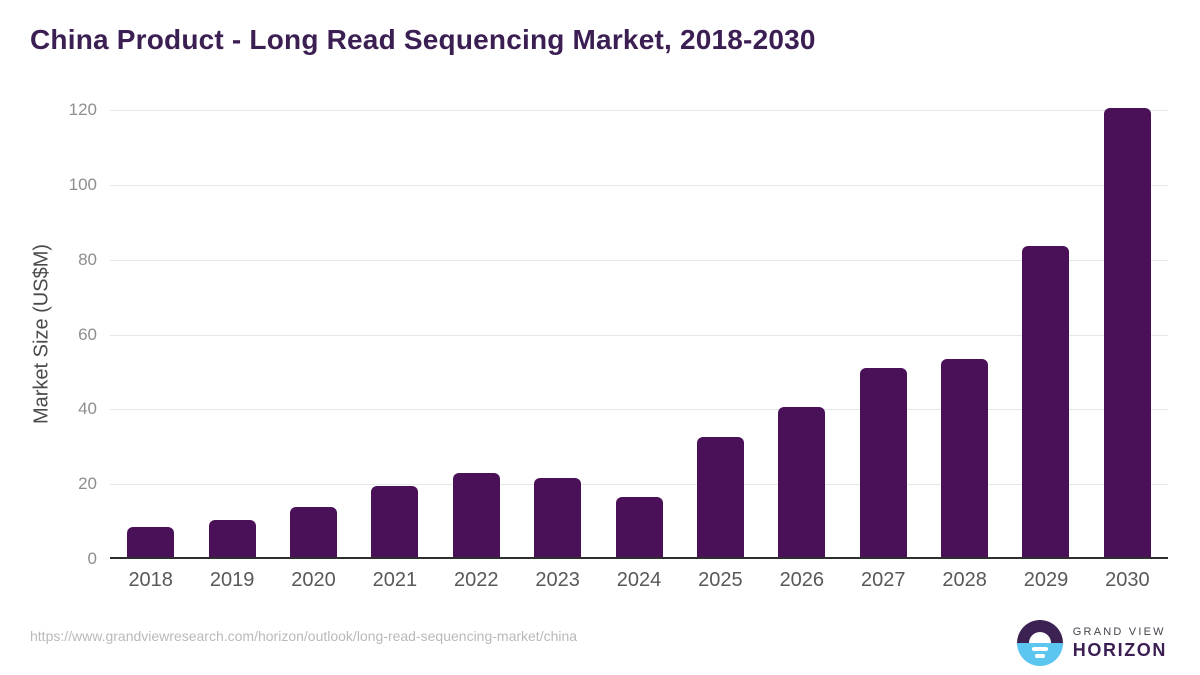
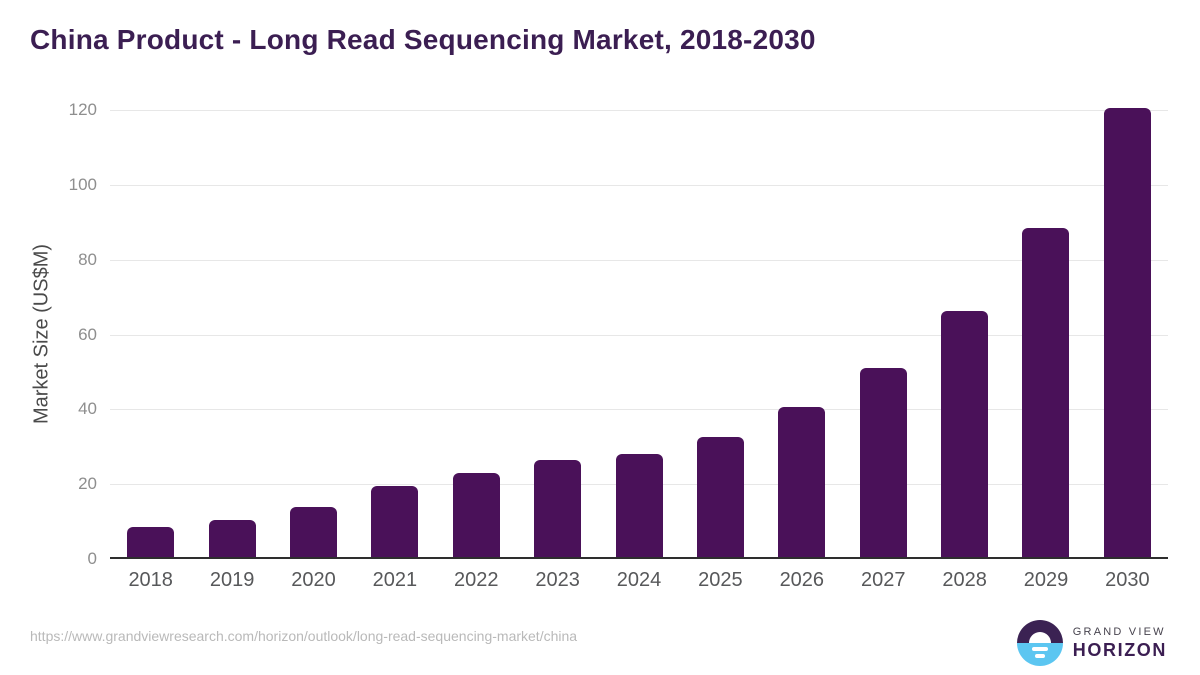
2023: 21 -> 26
2024: 16 -> 28
2028: 53 -> 66
2029: 83 -> 88
